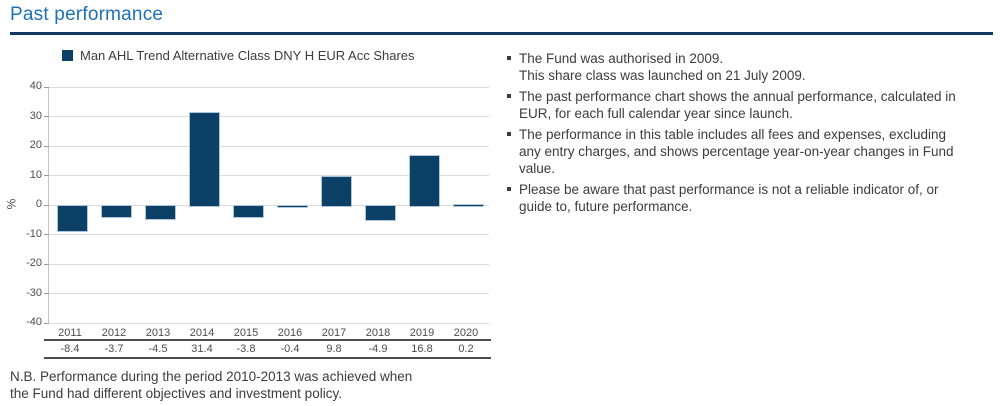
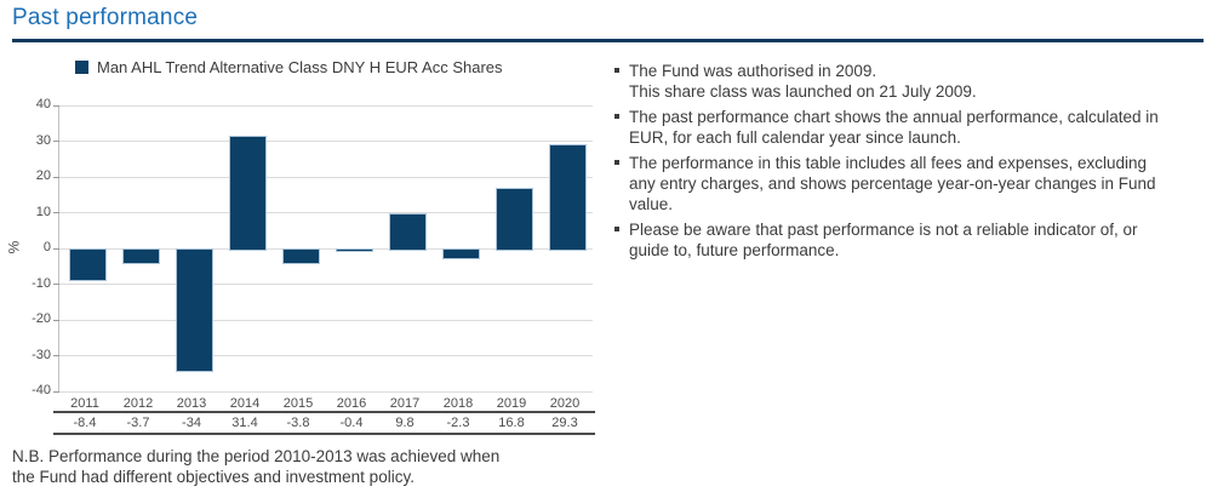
2013: -4.5 -> -34
2018: -4.9 -> -2.3
2020: 0.2 -> 29.3
